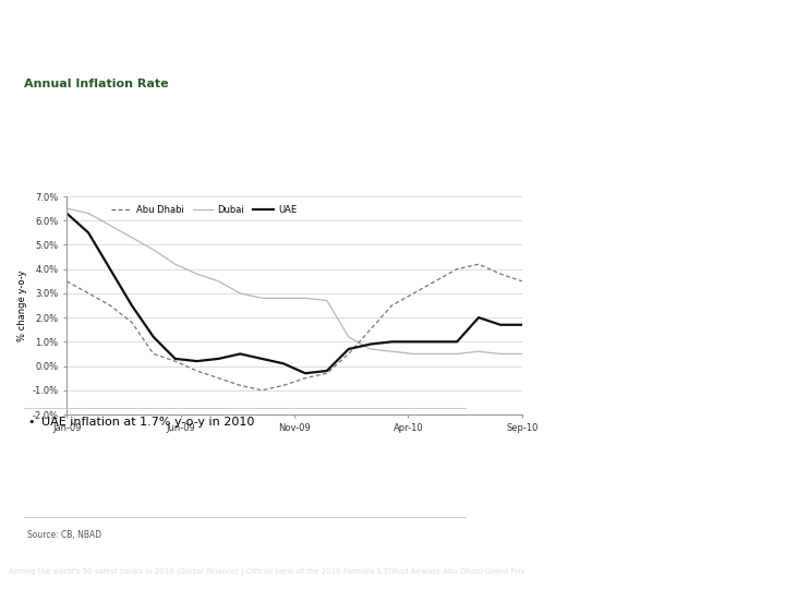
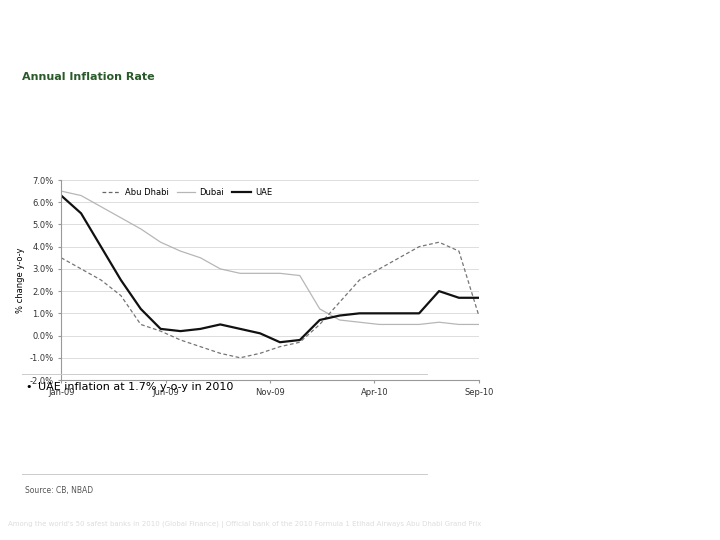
Abu Dhabi/Sep-10: 3.5% -> 0.9%
